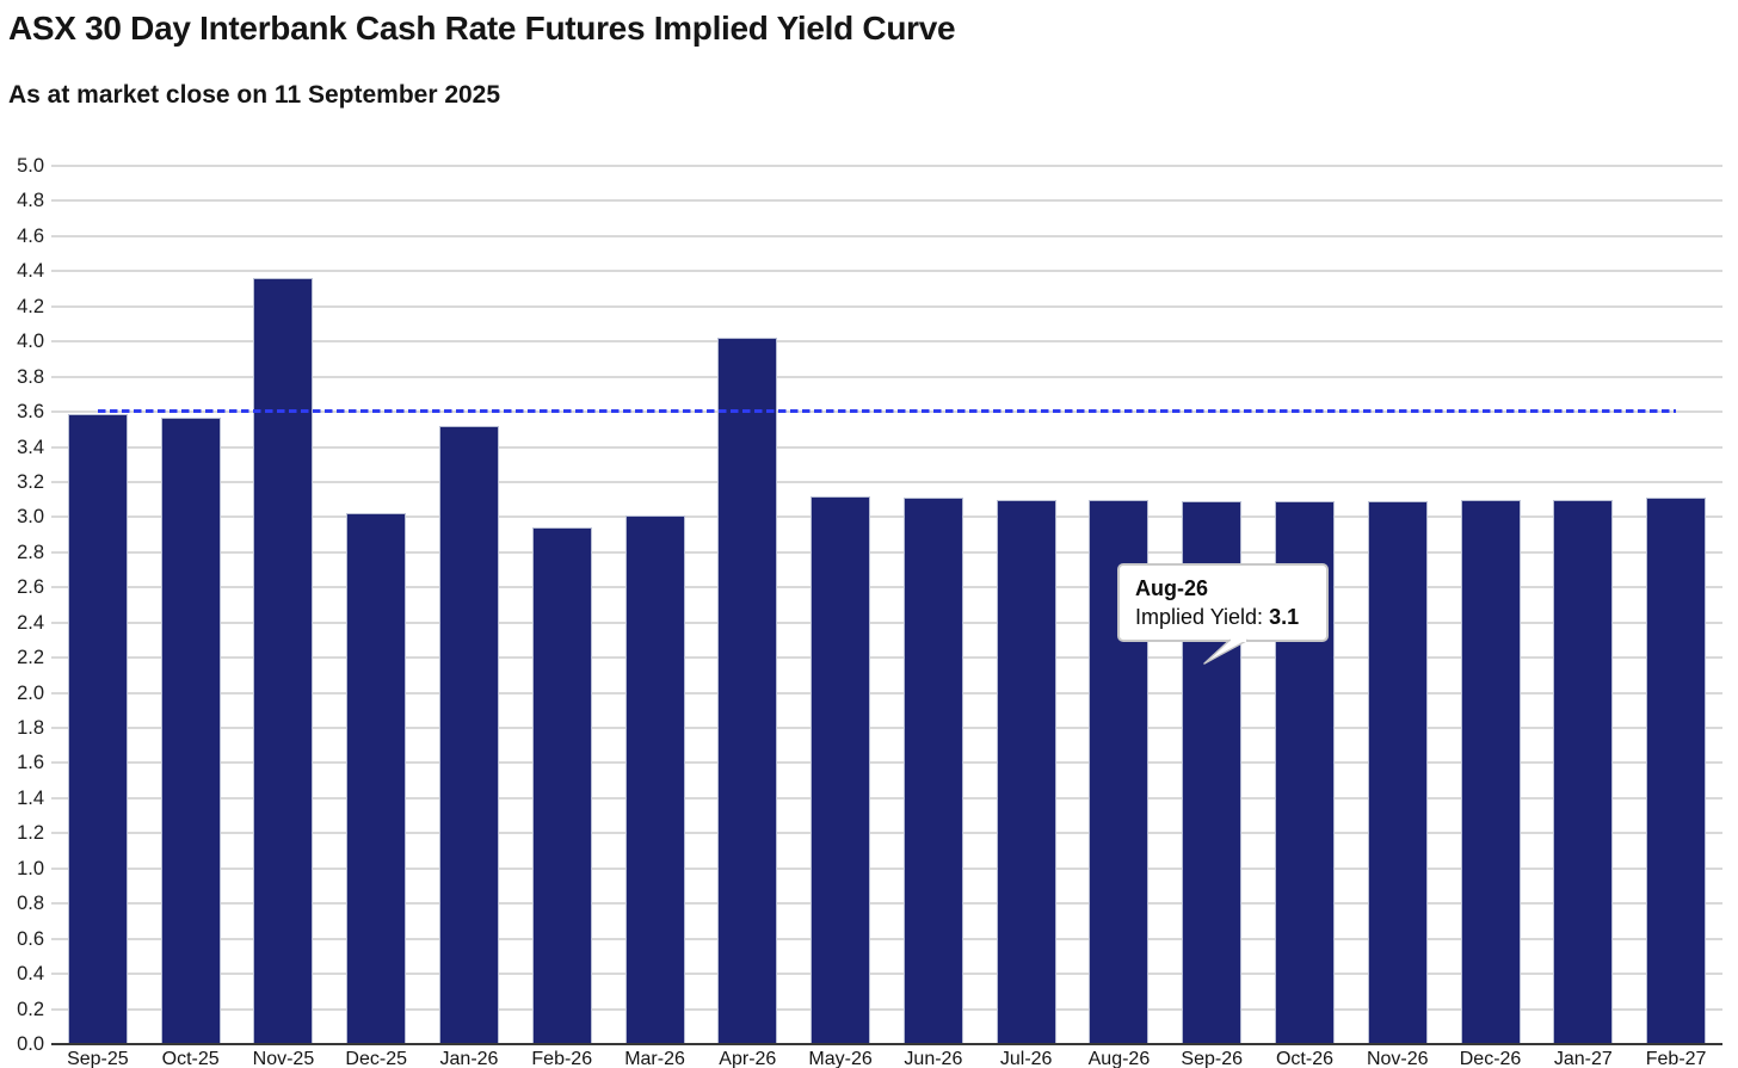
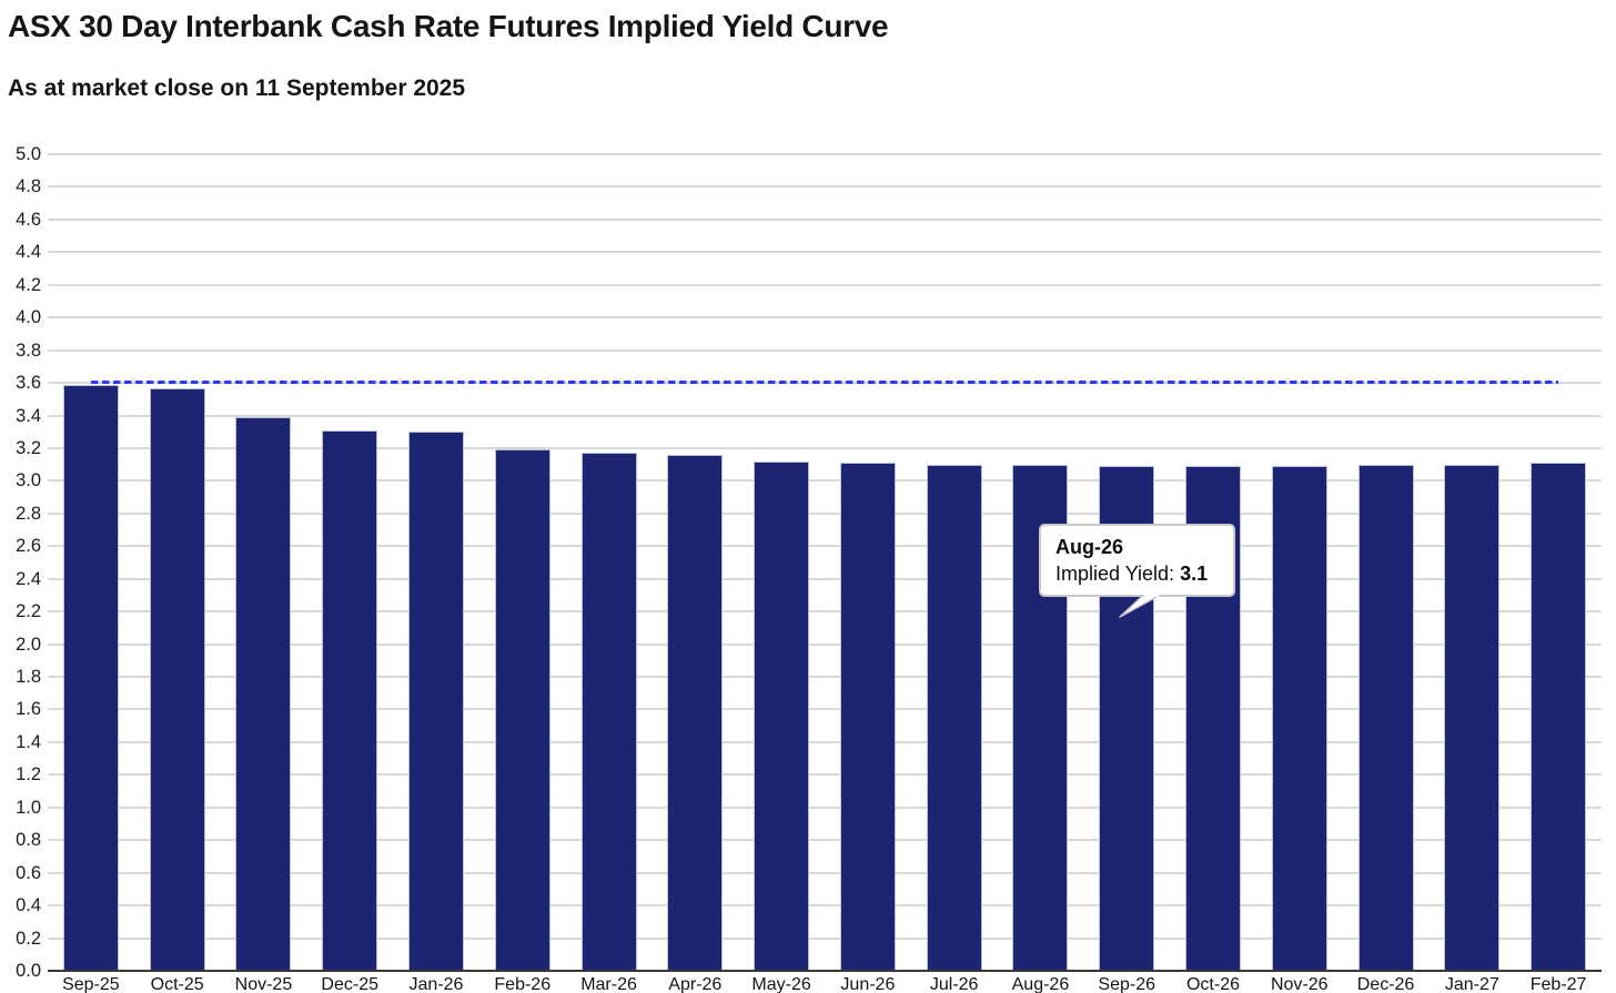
Nov-25: 4.36 -> 3.39
Dec-25: 3.02 -> 3.31
Jan-26: 3.52 -> 3.30
Feb-26: 2.94 -> 3.19
Mar-26: 3.01 -> 3.17
Apr-26: 4.02 -> 3.16
